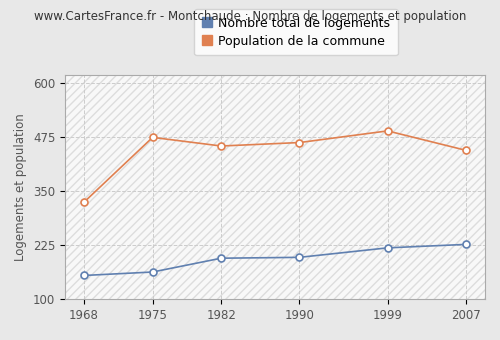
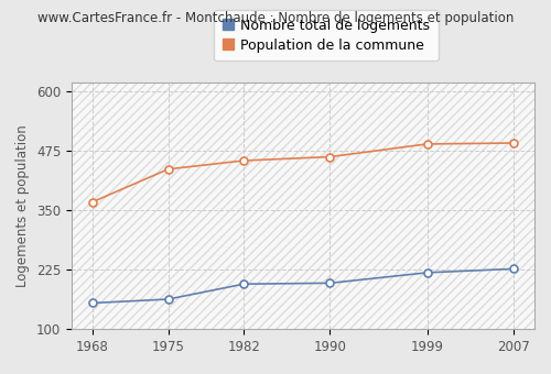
Population de la commune/1968: 325 -> 368
Population de la commune/1975: 475 -> 437
Population de la commune/2007: 445 -> 492
